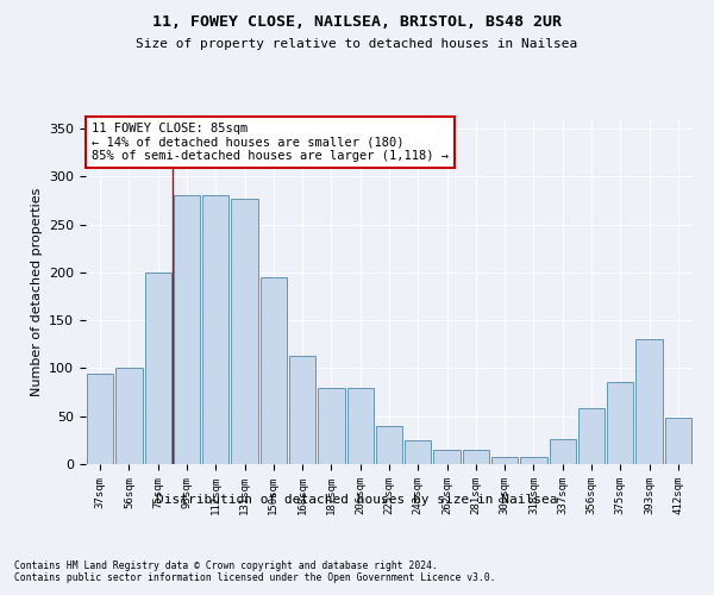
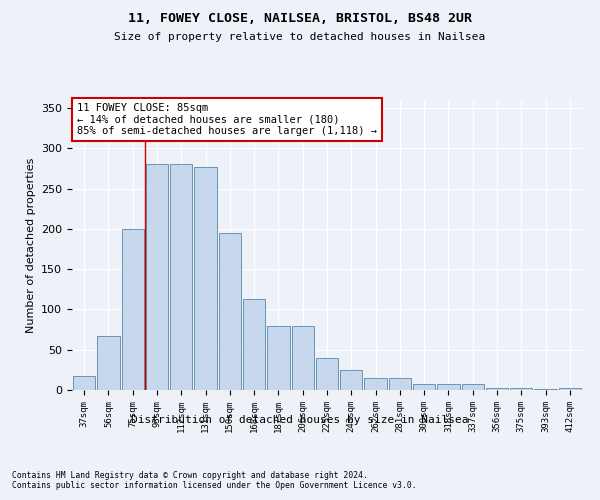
37sqm: 94 -> 18
56sqm: 100 -> 67
337sqm: 26 -> 7
356sqm: 58 -> 3
375sqm: 86 -> 2
393sqm: 130 -> 1
412sqm: 48 -> 3
